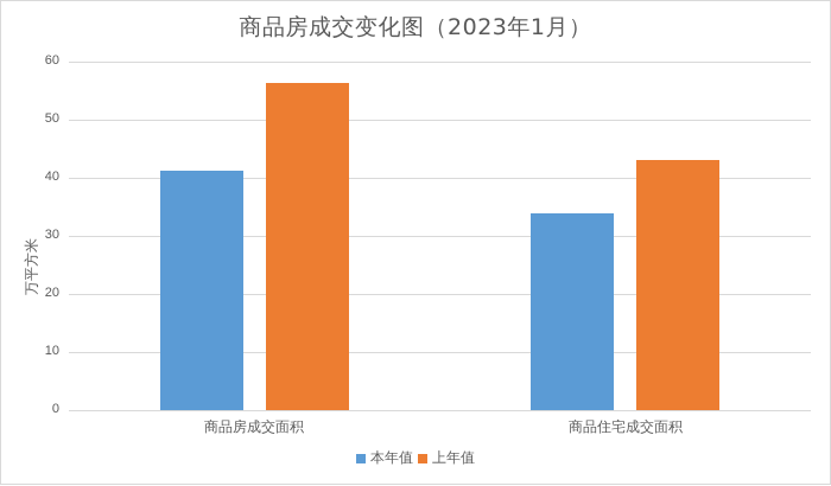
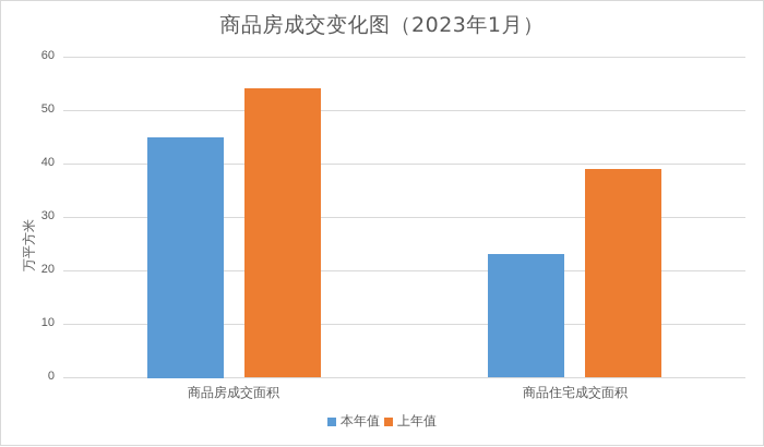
本年值/商品房成交面积: 41 -> 45
上年值/商品房成交面积: 56 -> 54
本年值/商品住宅成交面积: 34 -> 23
上年值/商品住宅成交面积: 43 -> 39
